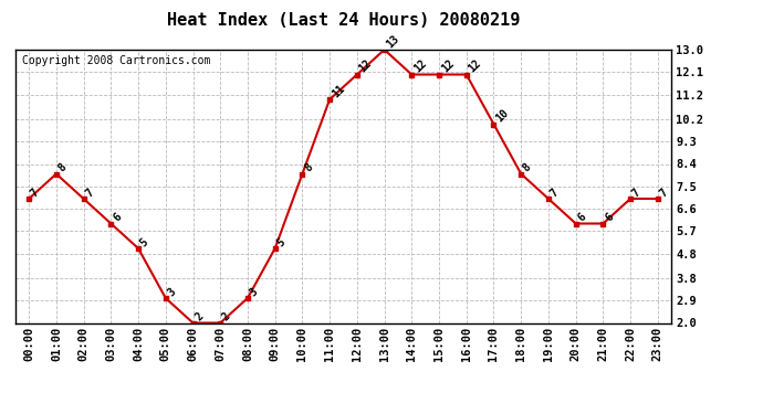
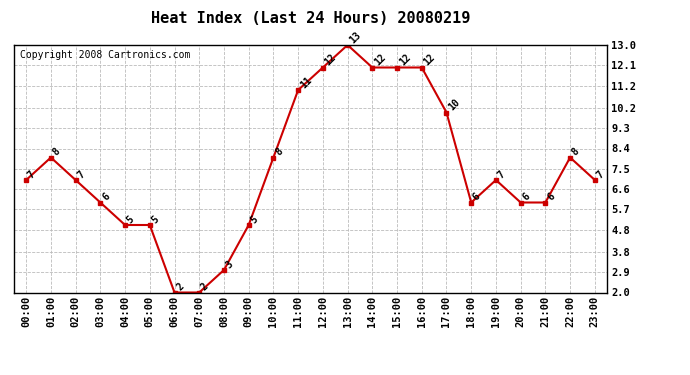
05:00: 3 -> 5
18:00: 8 -> 6
22:00: 7 -> 8
